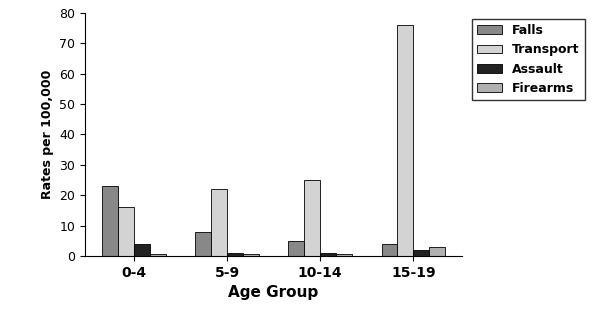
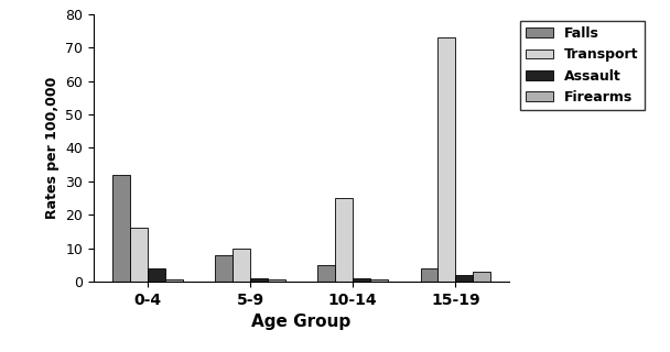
Falls/0-4: 23 -> 32
Transport/5-9: 22 -> 10
Transport/15-19: 76 -> 73
